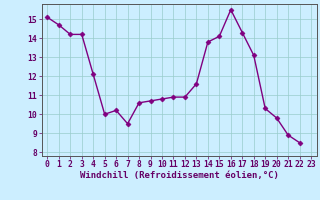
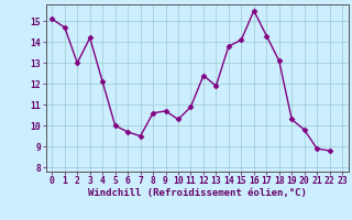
2: 14.2 -> 13.0
6: 10.2 -> 9.7
10: 10.8 -> 10.3
12: 10.9 -> 12.4
13: 11.6 -> 11.9
22: 8.5 -> 8.8
